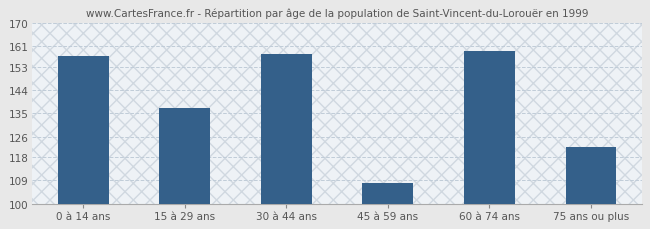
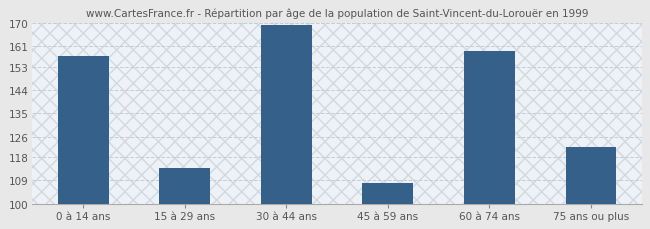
15 à 29 ans: 137 -> 114
30 à 44 ans: 158 -> 169
